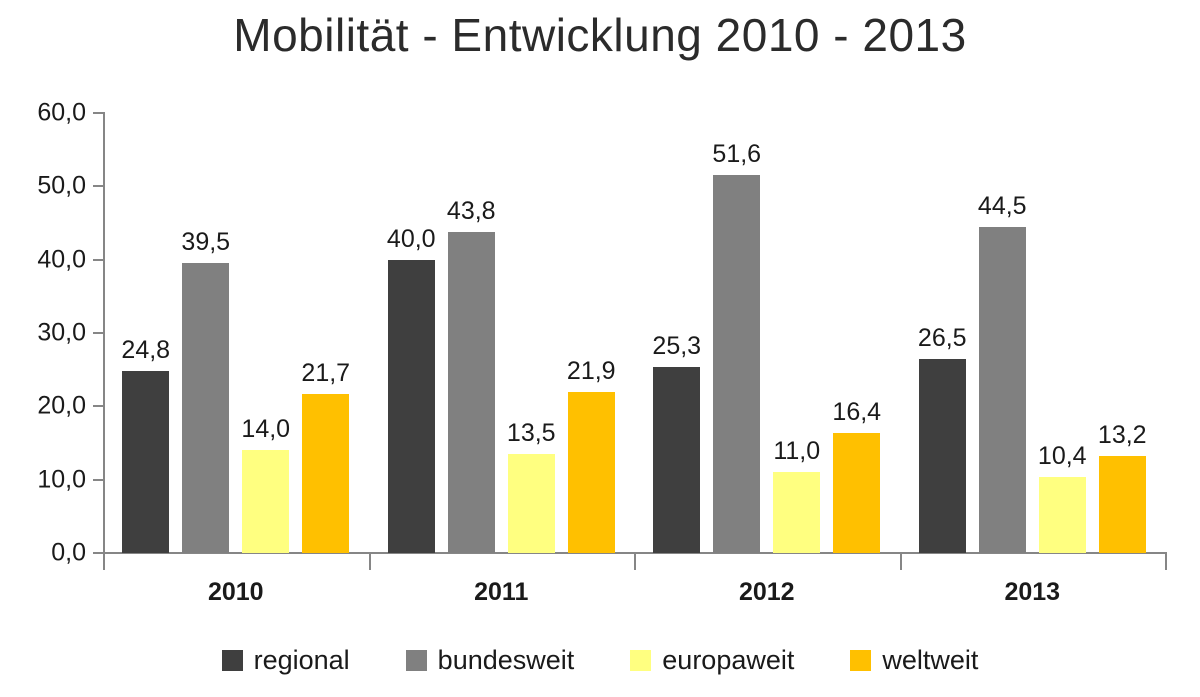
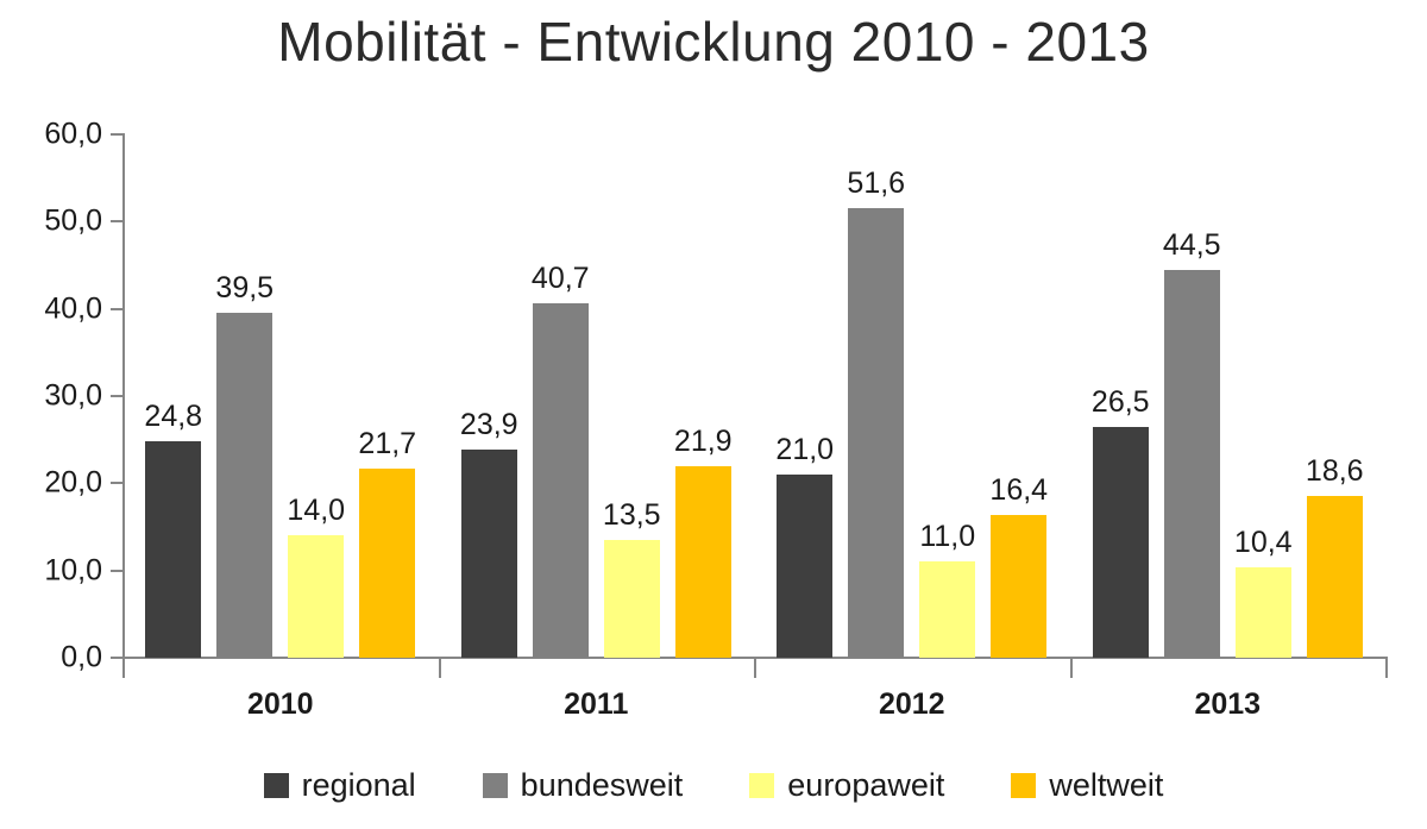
regional/2011: 40,0 -> 23,9
bundesweit/2011: 43,8 -> 40,7
regional/2012: 25,3 -> 21,0
weltweit/2013: 13,2 -> 18,6
